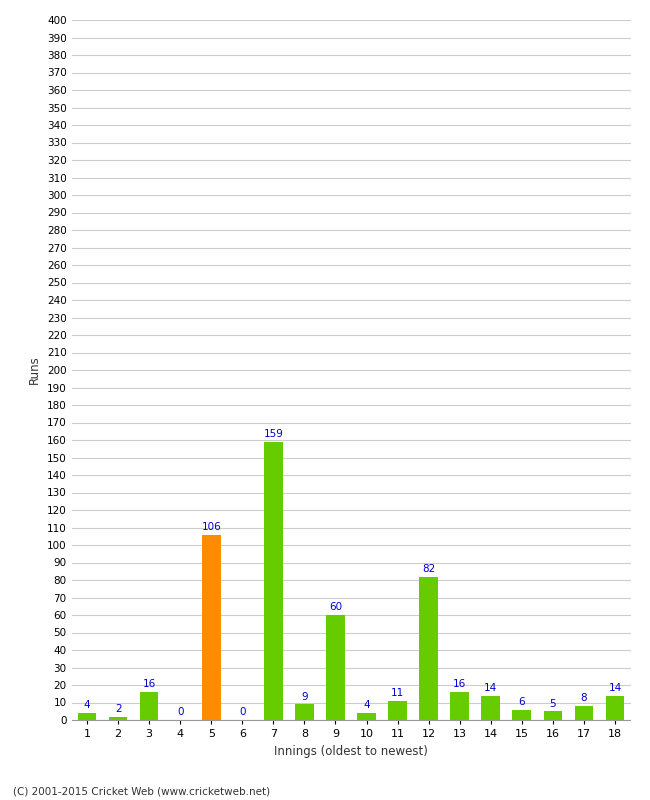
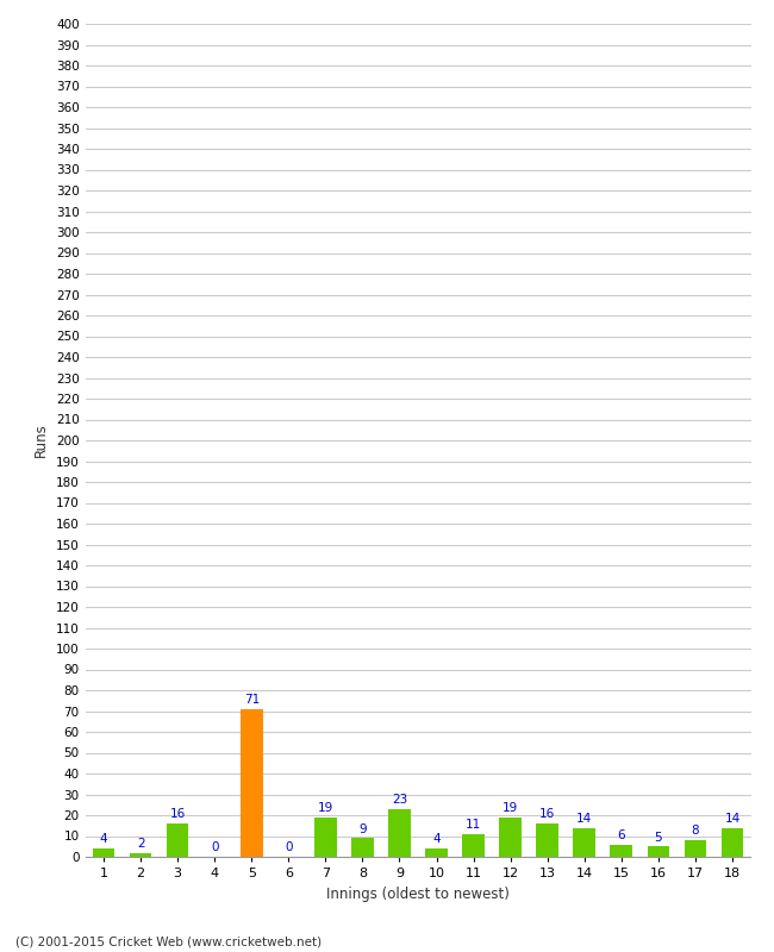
5: 106 -> 71
7: 159 -> 19
9: 60 -> 23
12: 82 -> 19
